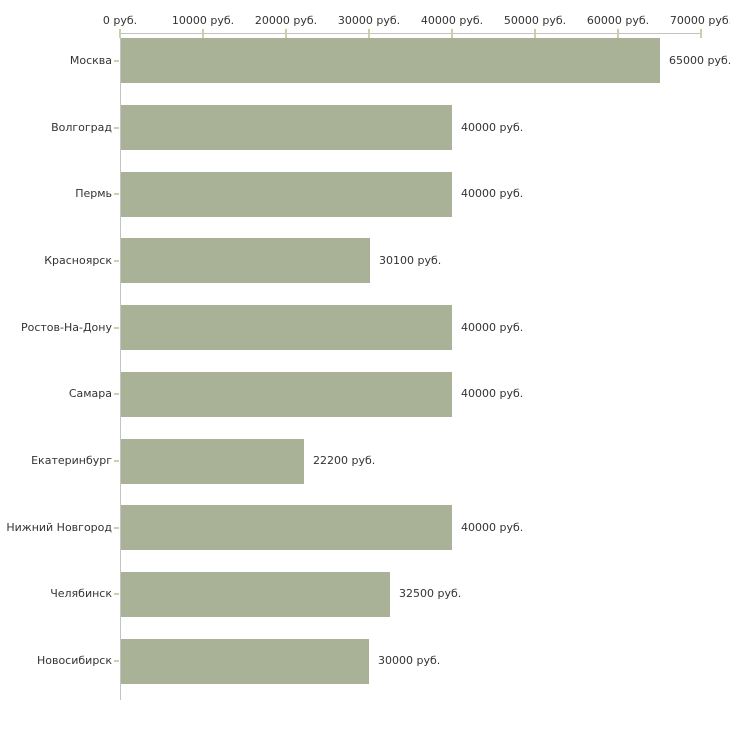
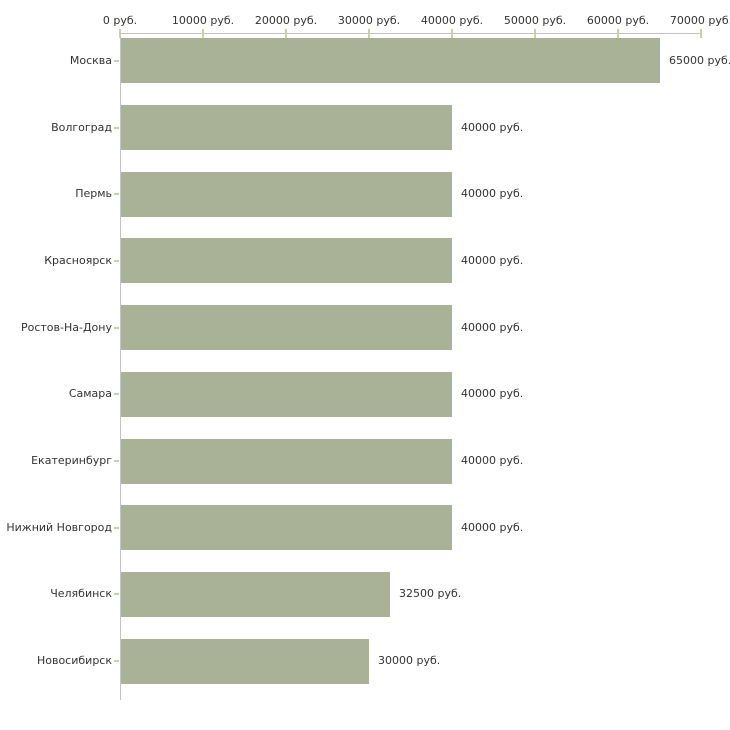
Красноярск: 30100 -> 40000
Екатеринбург: 22200 -> 40000
